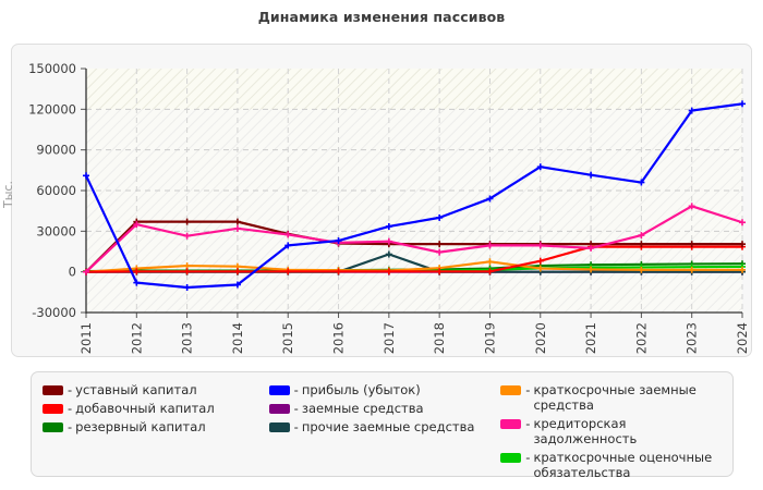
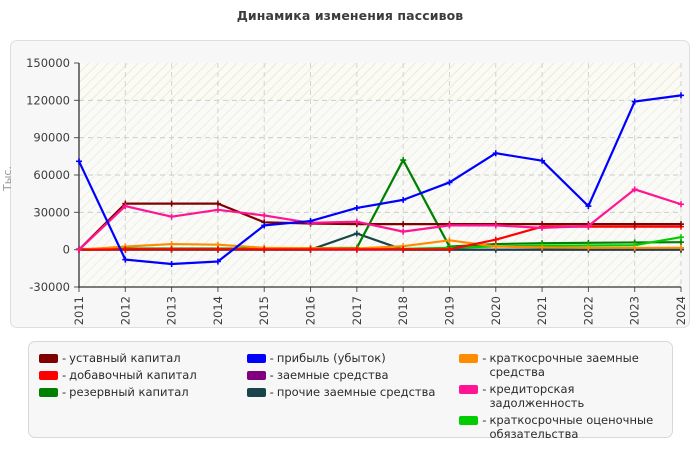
уставный капитал/2015: 28000 -> 22000
резервный капитал/2018: 2000 -> 72000
прибыль (убыток)/2022: 66000 -> 35000
кредиторская задолженность/2022: 27000 -> 19000
краткосрочные оценочные обязательства/2024: 4000 -> 10000
